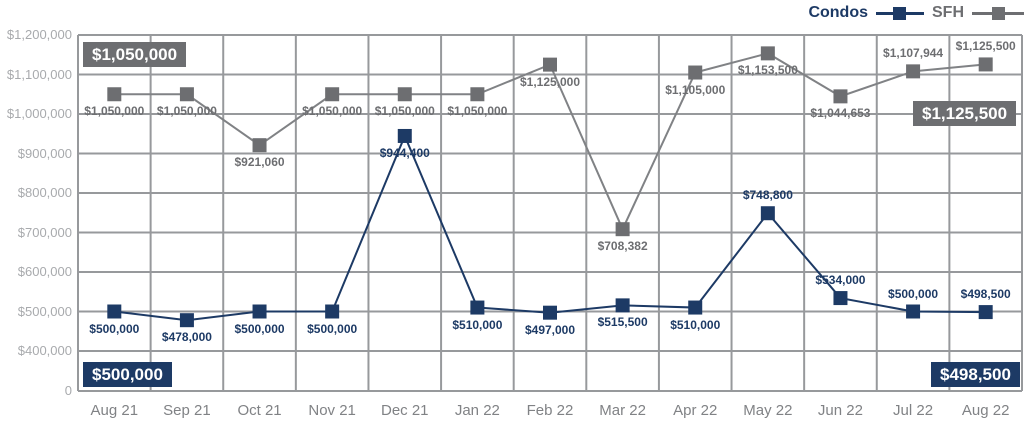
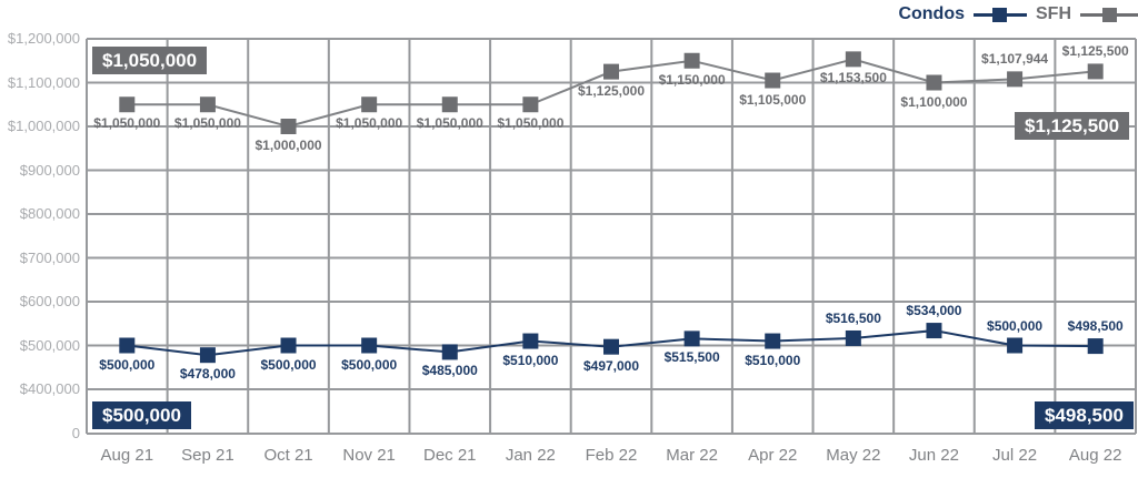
SFH/Oct 21: $921,060 -> $1,000,000
Condos/Dec 21: $944,400 -> $485,000
SFH/Mar 22: $708,382 -> $1,150,000
Condos/May 22: $748,800 -> $516,500
SFH/Jun 22: $1,044,653 -> $1,100,000
